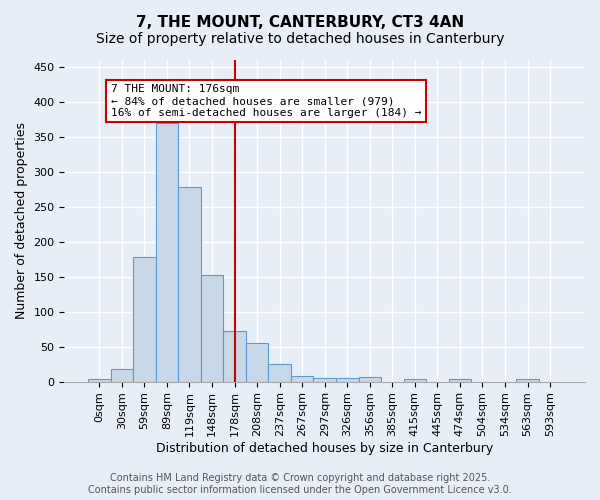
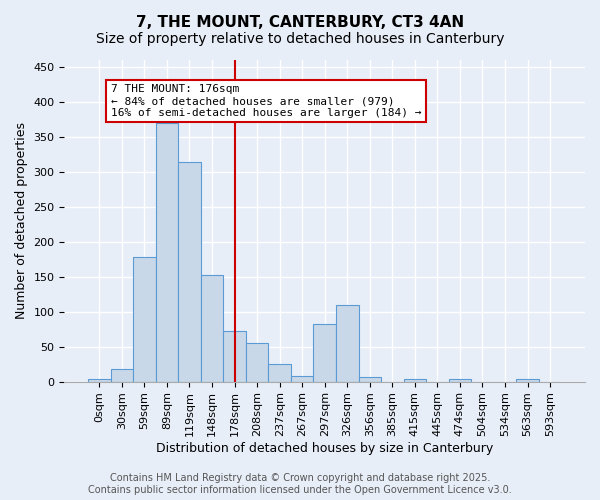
119sqm: 278 -> 314
297sqm: 5 -> 82
326sqm: 5 -> 110
